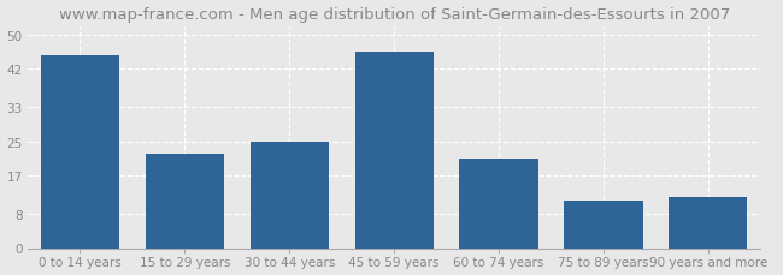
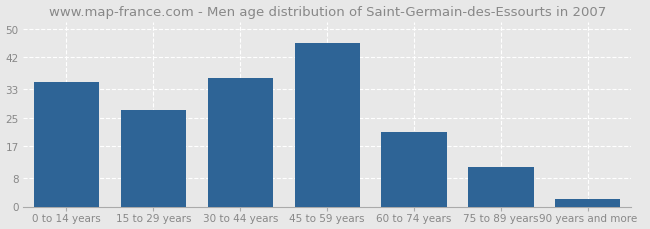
0 to 14 years: 45 -> 35
15 to 29 years: 22 -> 27
30 to 44 years: 25 -> 36
90 years and more: 12 -> 2
